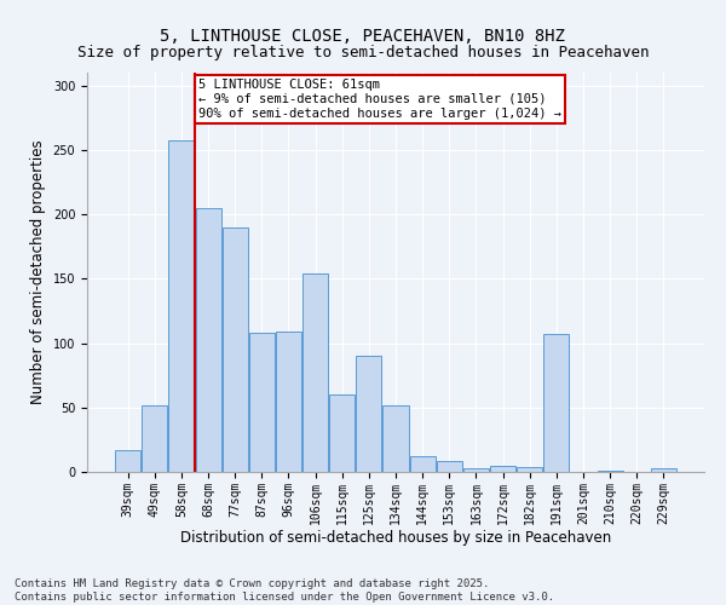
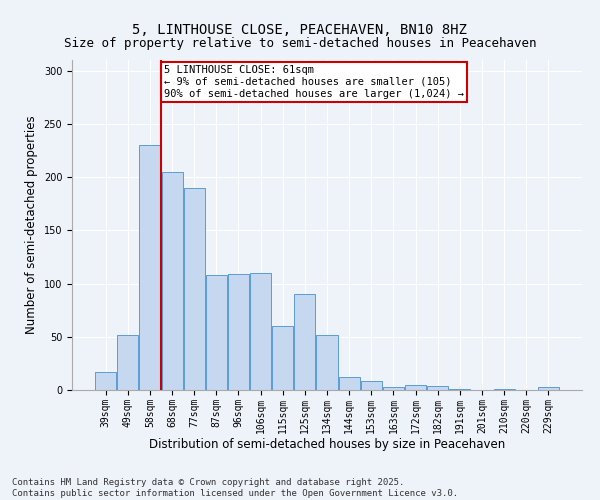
58sqm: 257 -> 230
106sqm: 154 -> 110
191sqm: 107 -> 1
